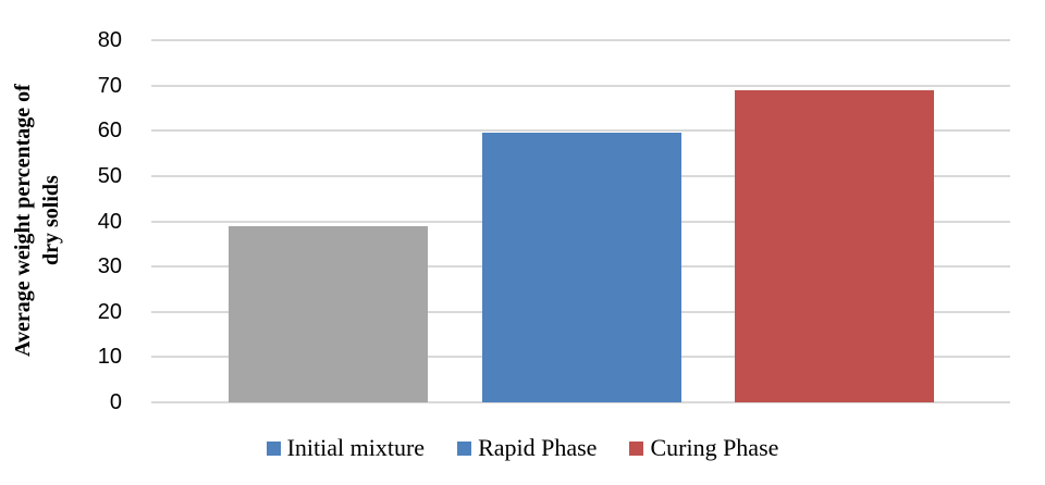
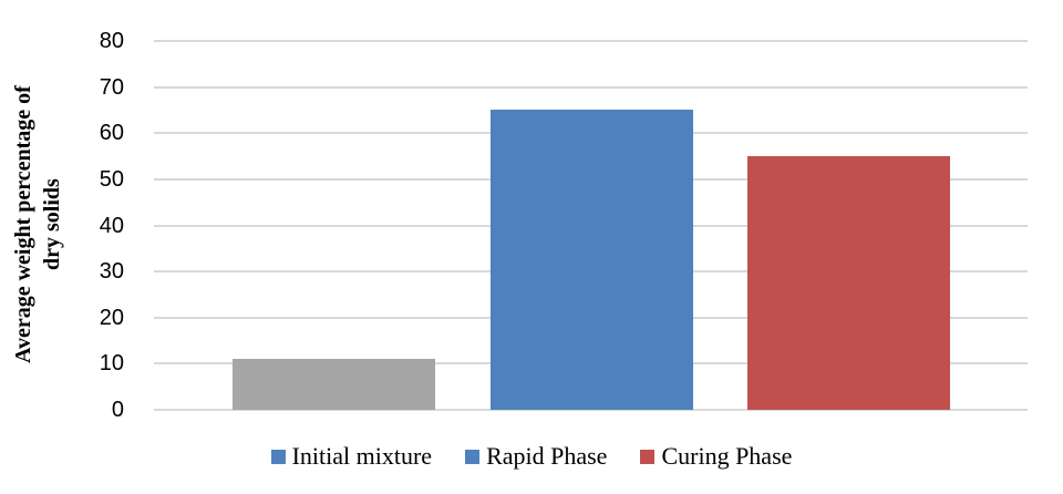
Initial mixture: 39 -> 11
Rapid Phase: 60 -> 65
Curing Phase: 69 -> 55
